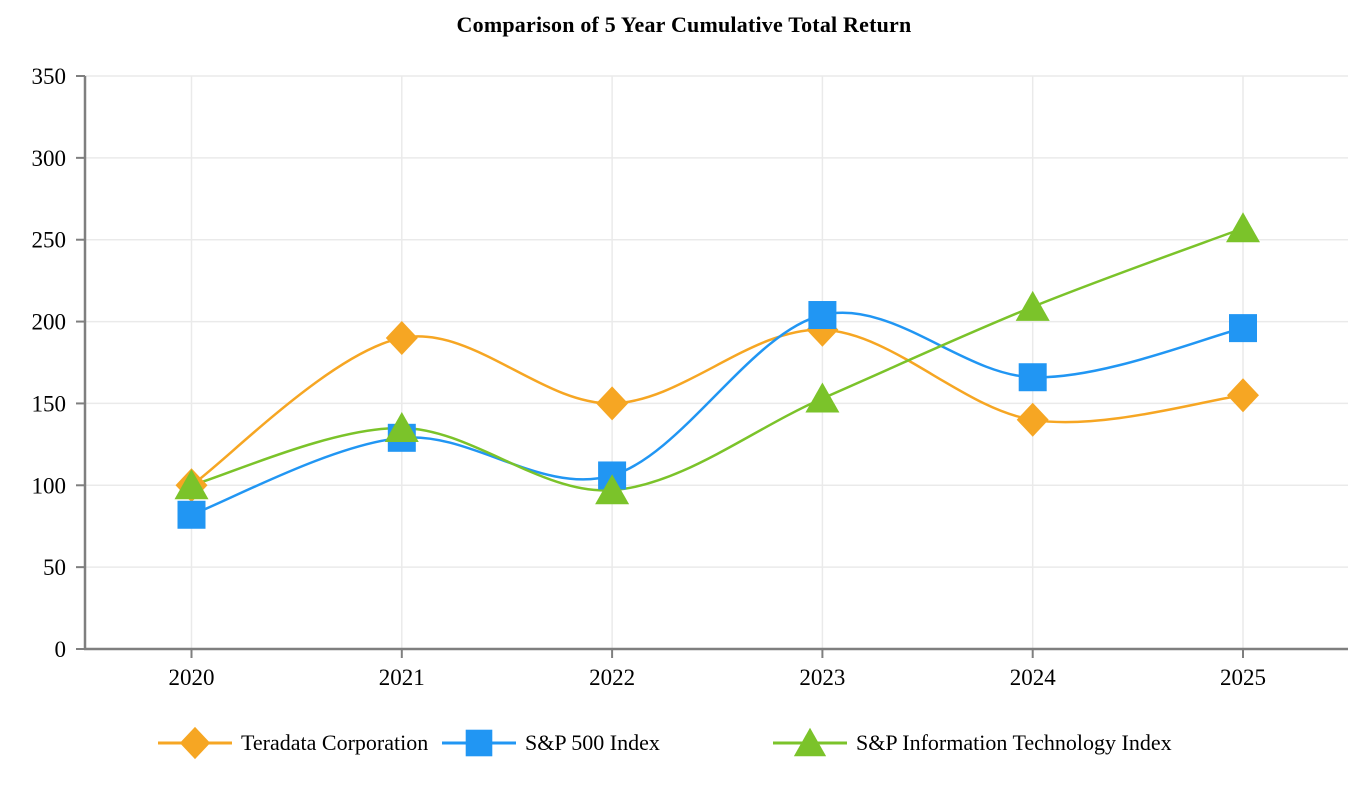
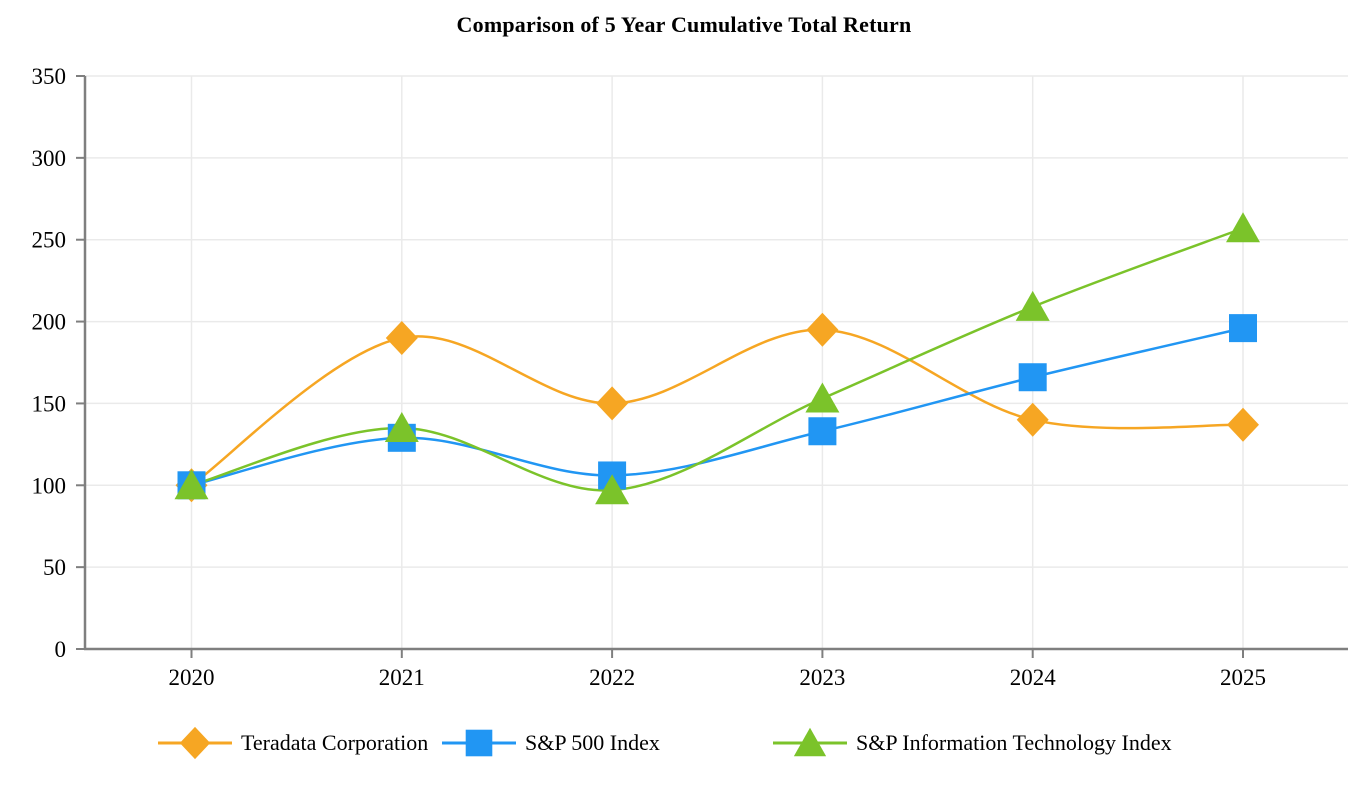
S&P 500 Index/2020: 82 -> 100
S&P 500 Index/2023: 204 -> 133
Teradata Corporation/2025: 155 -> 137
